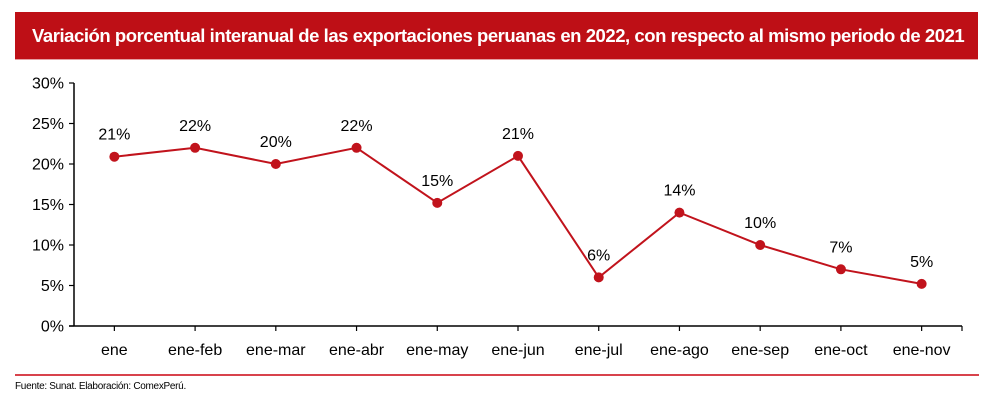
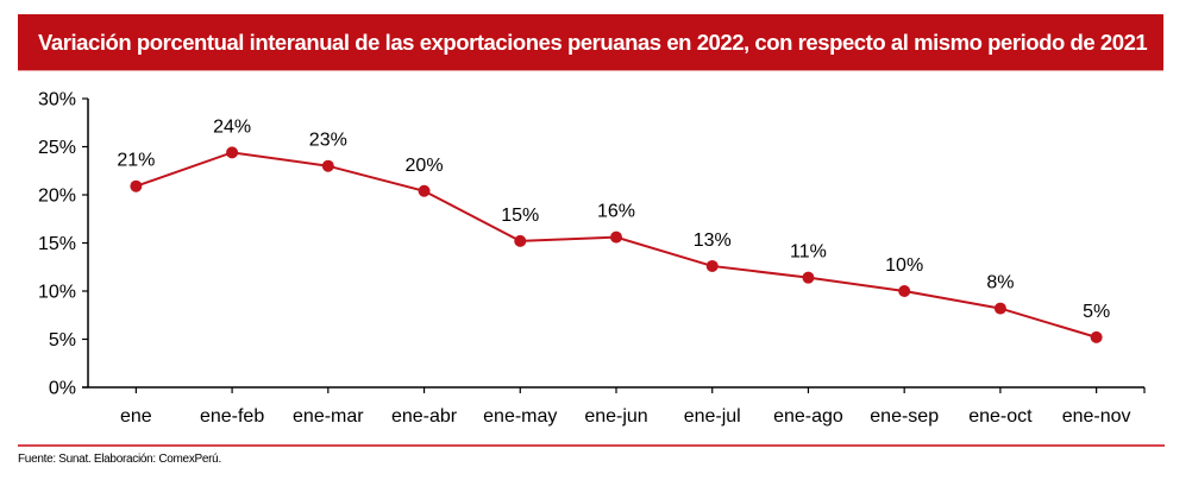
ene-feb: 22% -> 24%
ene-mar: 20% -> 23%
ene-abr: 22% -> 20%
ene-jun: 21% -> 16%
ene-jul: 6% -> 13%
ene-ago: 14% -> 11%
ene-oct: 7% -> 8%
